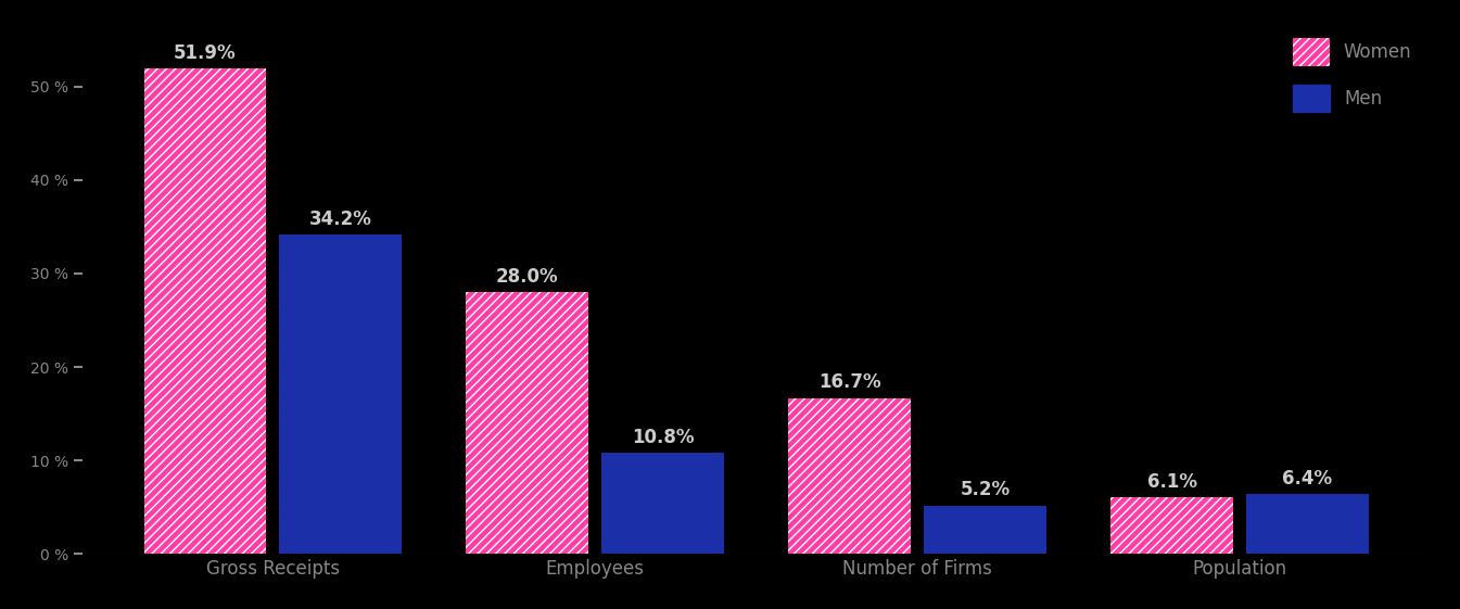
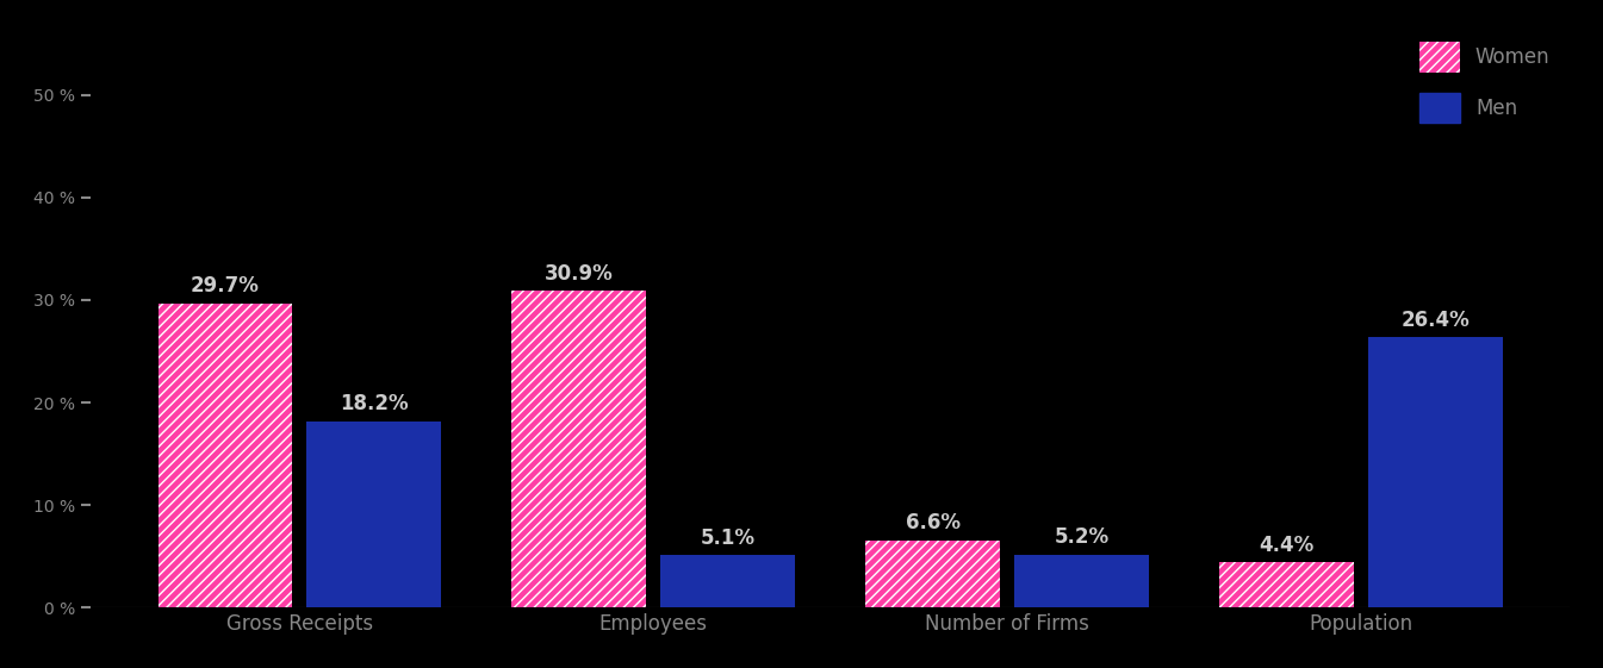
Women/Gross Receipts: 51.9% -> 29.7%
Men/Gross Receipts: 34.2% -> 18.2%
Women/Employees: 28.0% -> 30.9%
Men/Employees: 10.8% -> 5.1%
Women/Number of Firms: 16.7% -> 6.6%
Women/Population: 6.1% -> 4.4%
Men/Population: 6.4% -> 26.4%
